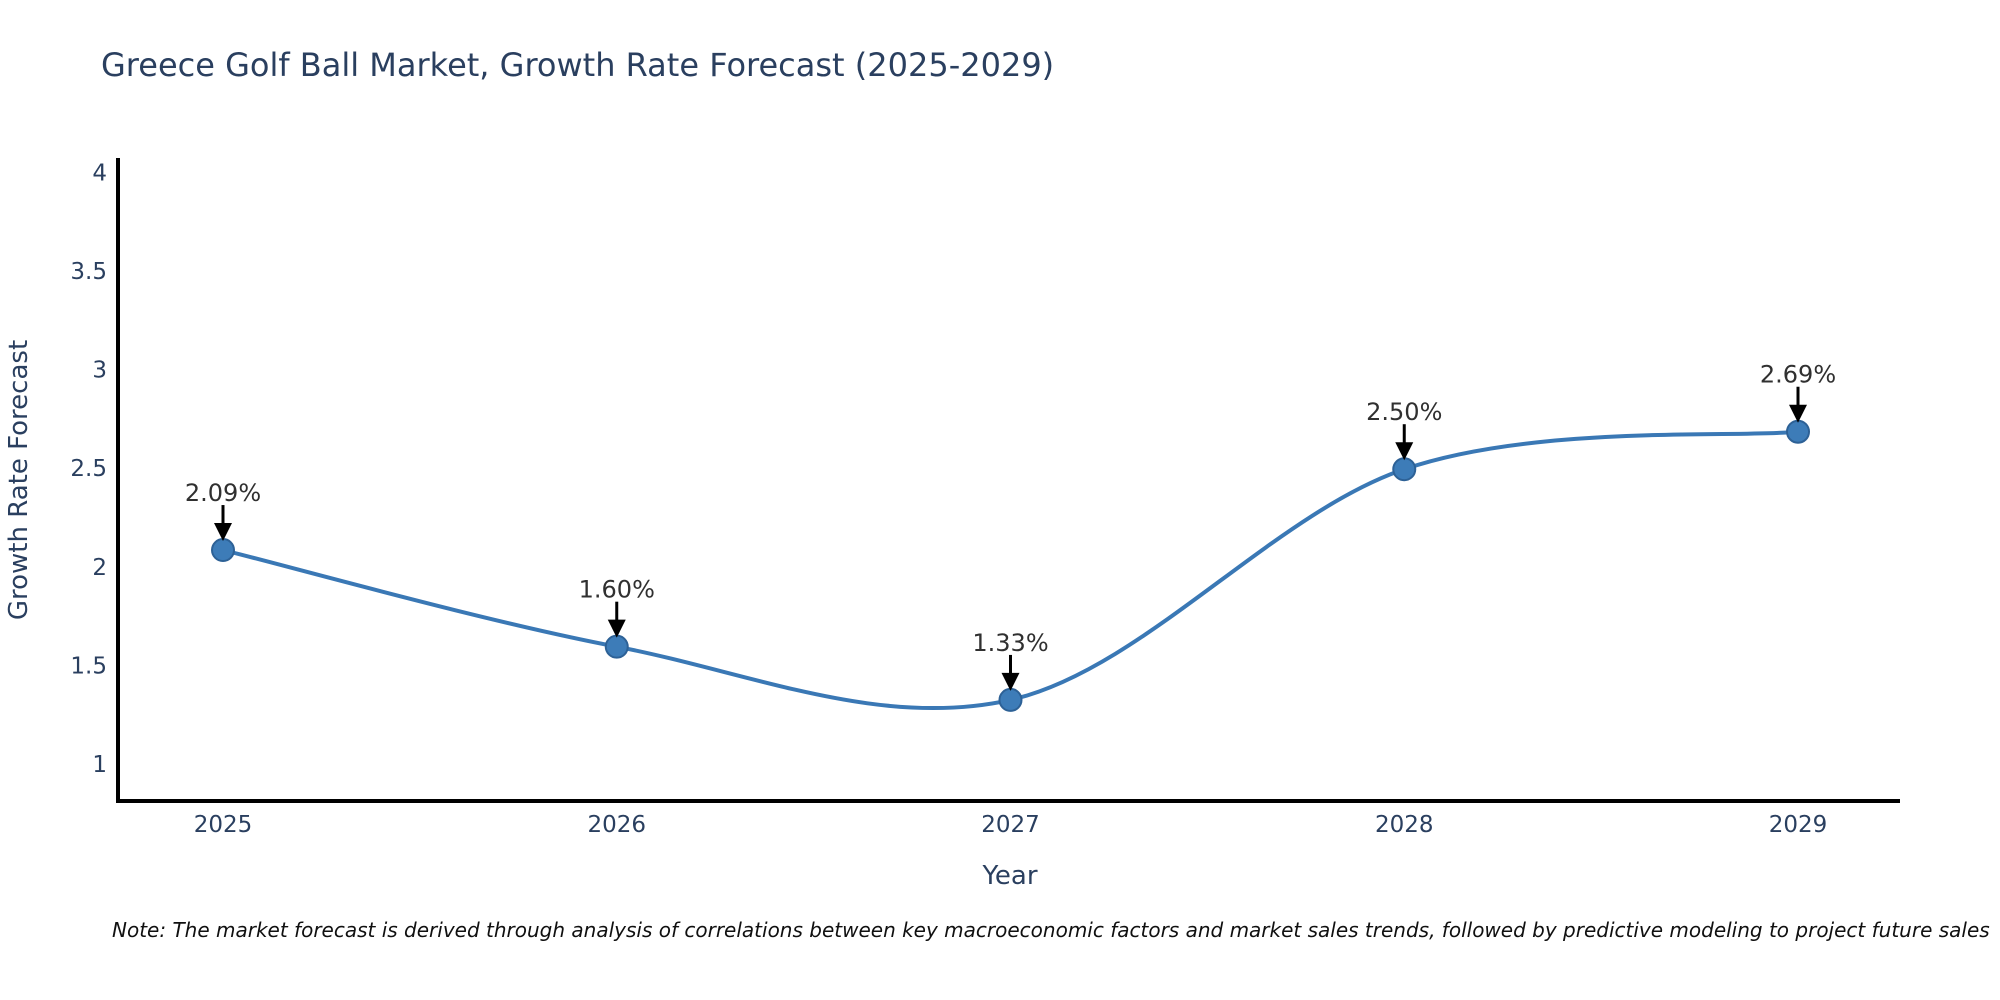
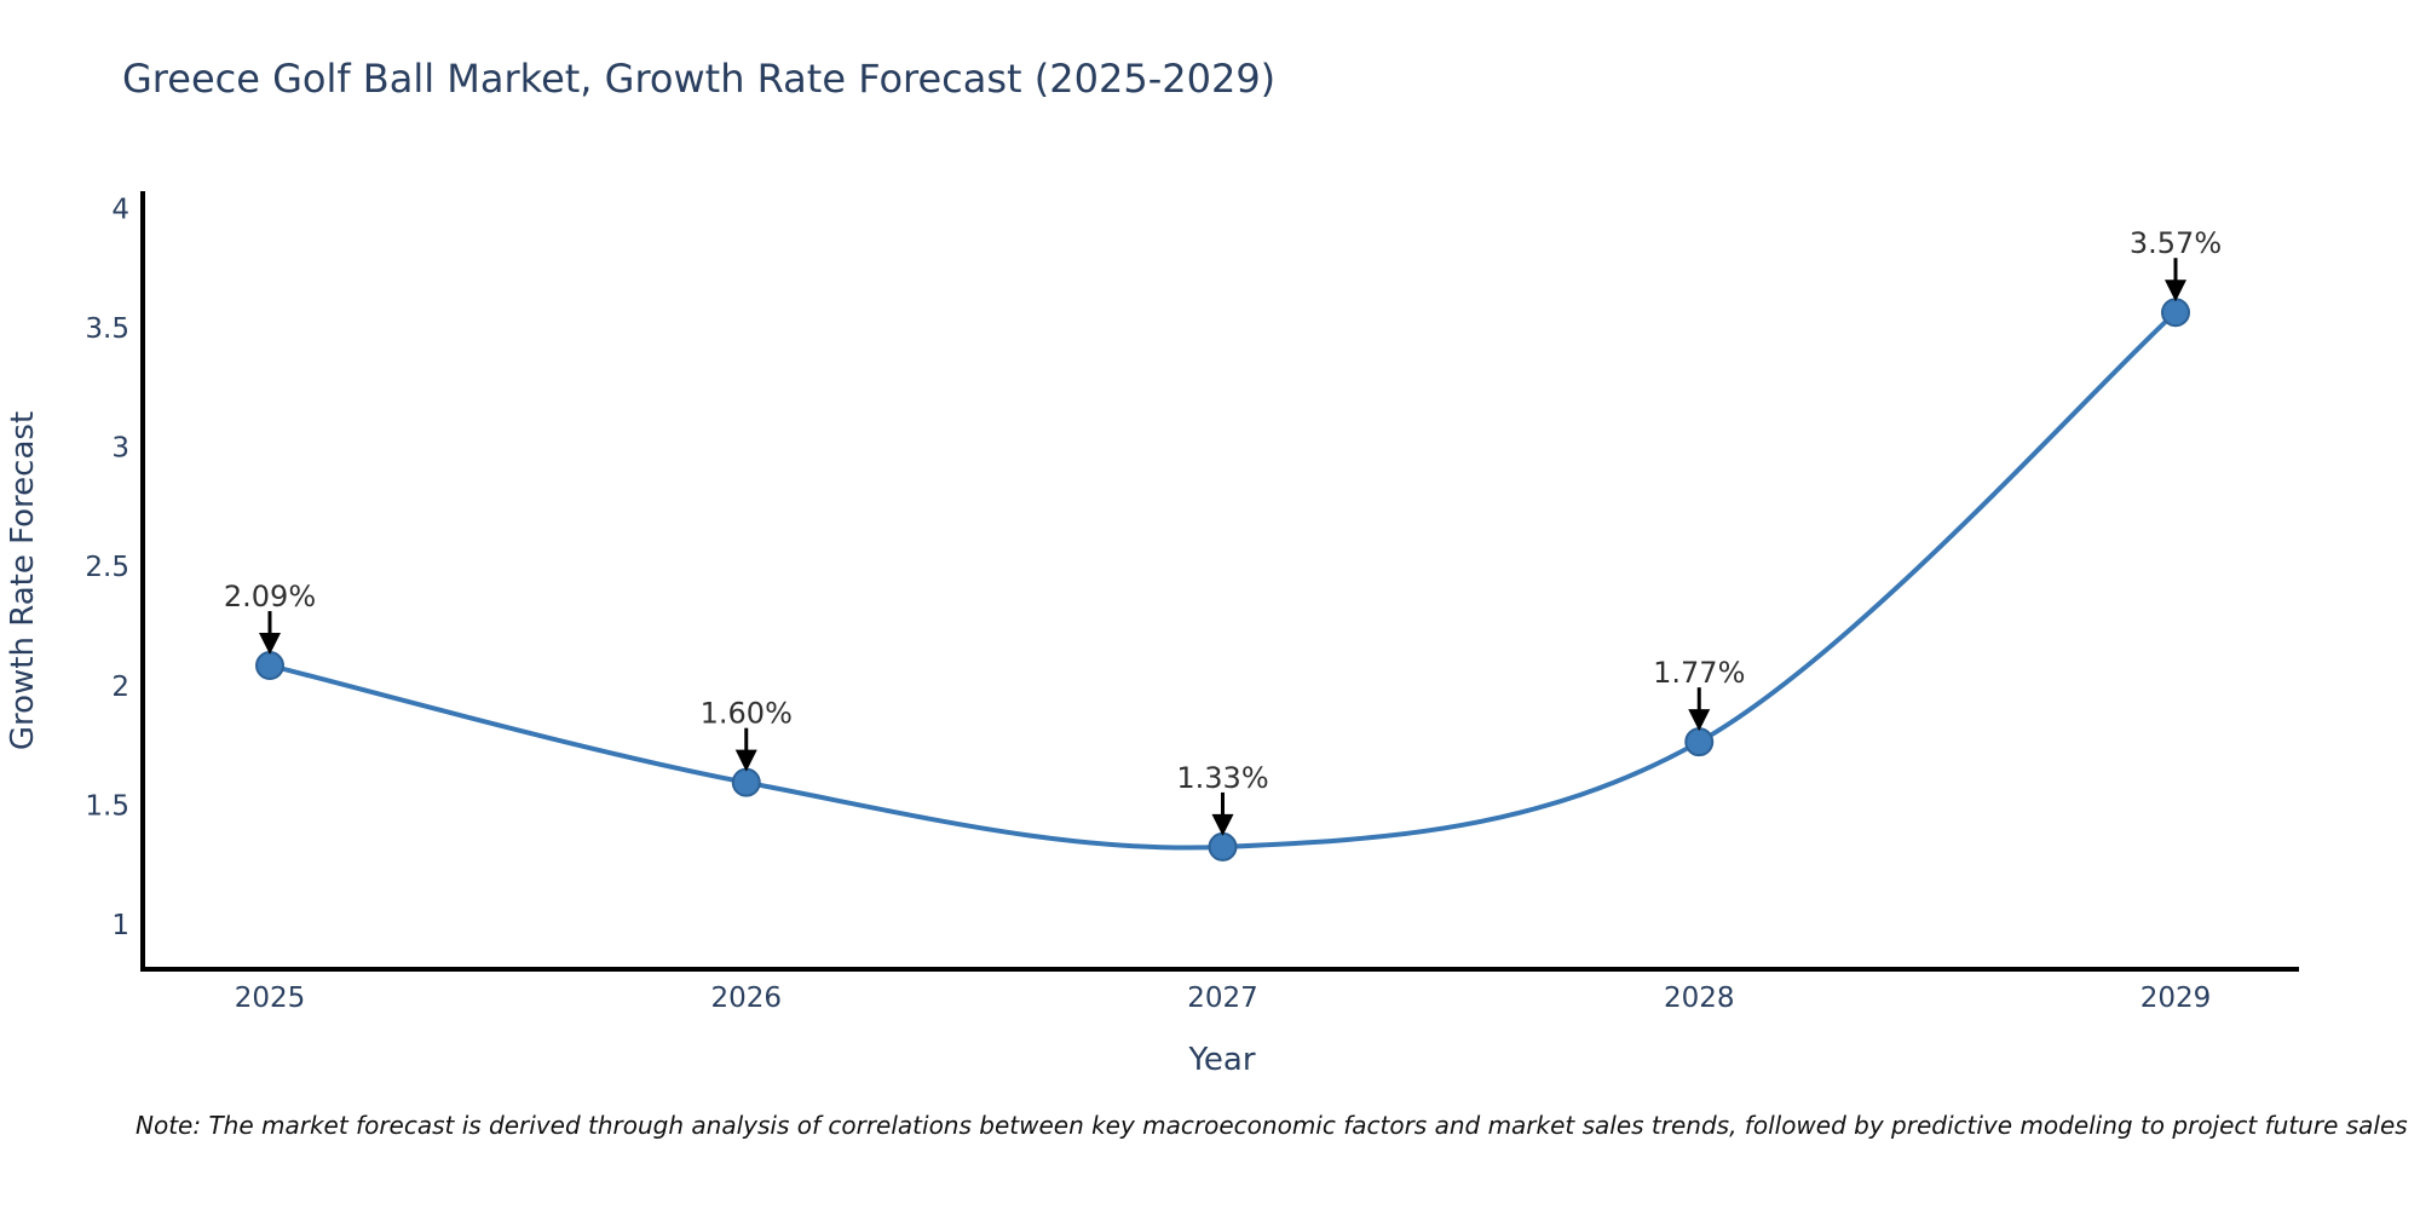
2028: 2.50% -> 1.77%
2029: 2.69% -> 3.57%
